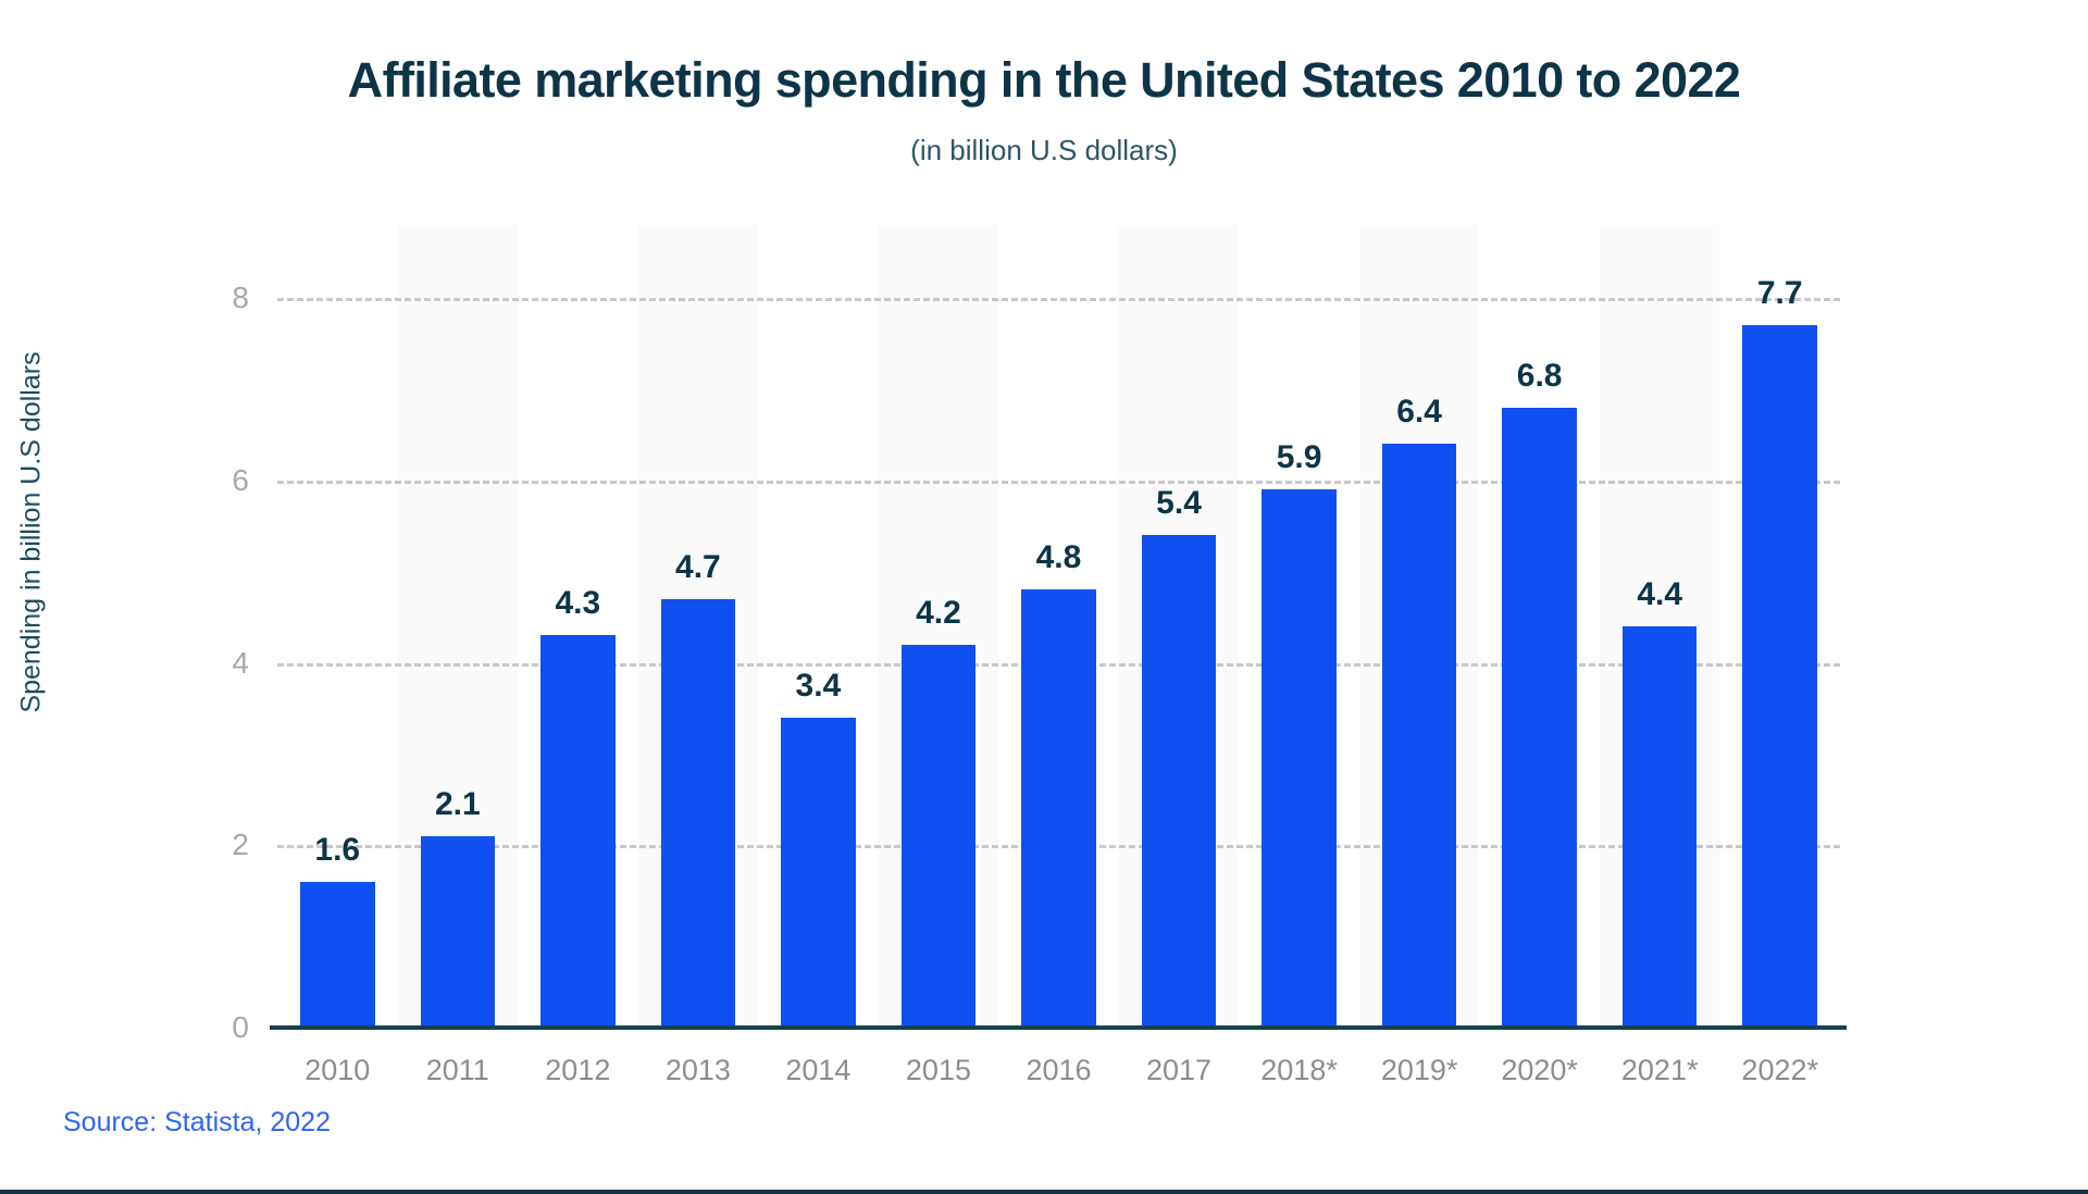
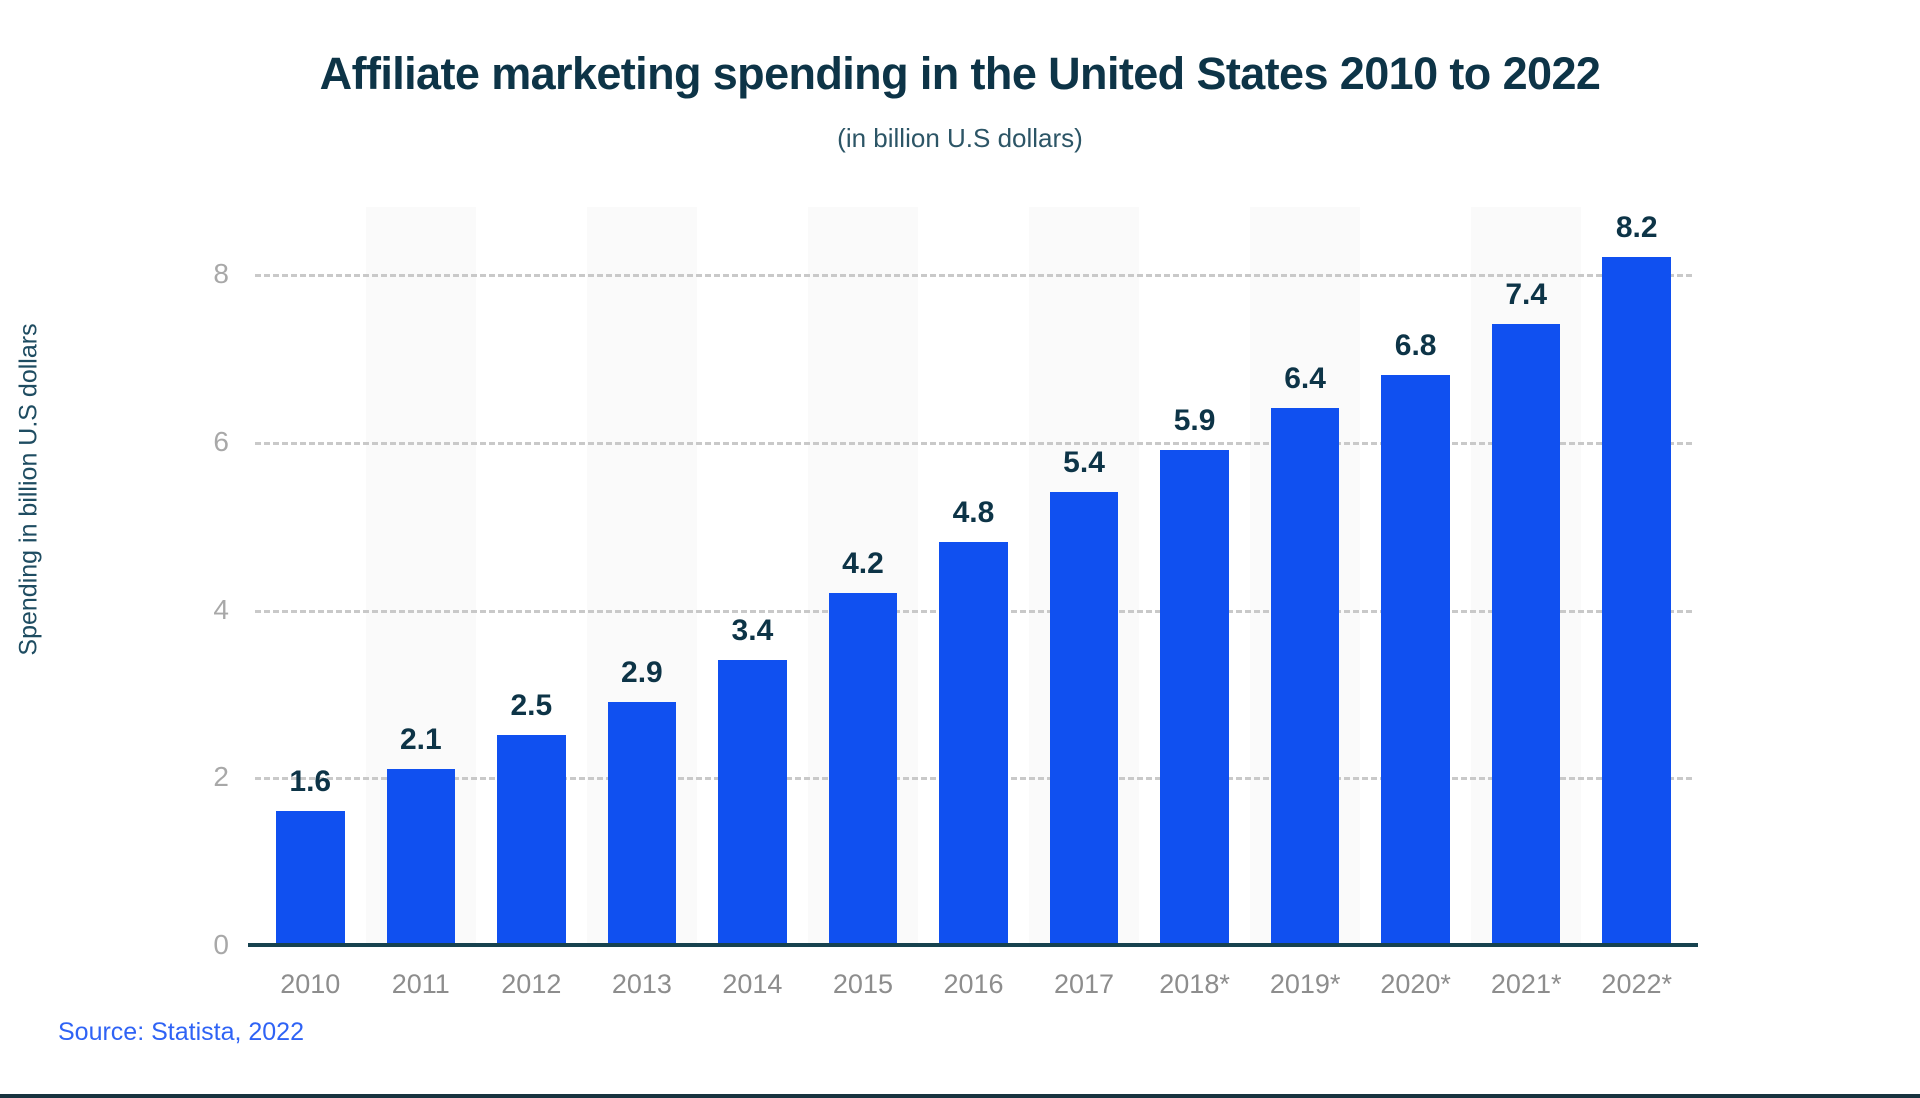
2012: 4.3 -> 2.5
2013: 4.7 -> 2.9
2021*: 4.4 -> 7.4
2022*: 7.7 -> 8.2
